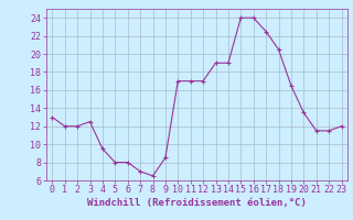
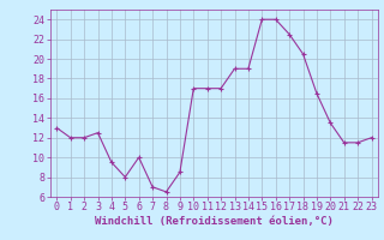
6: 8.0 -> 10.0
